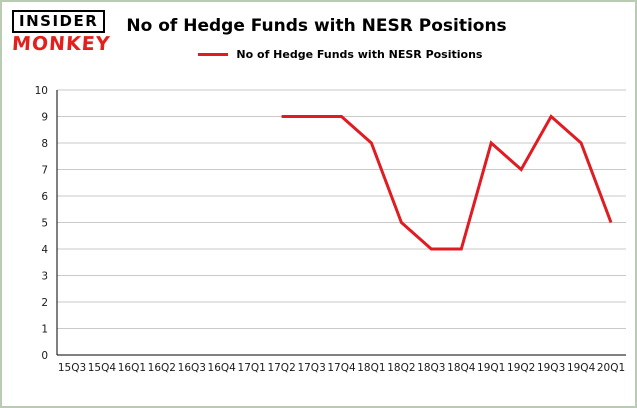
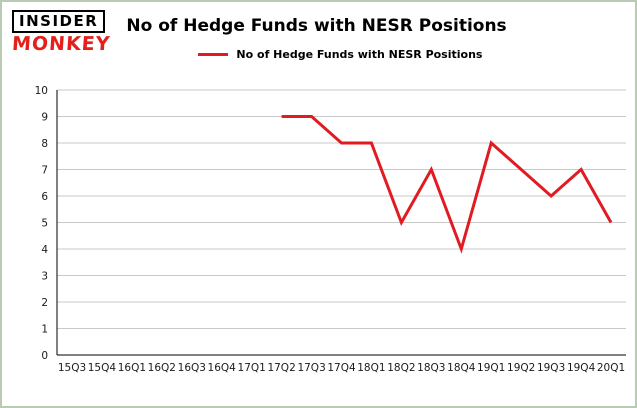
17Q4: 9 -> 8
18Q3: 4 -> 7
19Q3: 9 -> 6
19Q4: 8 -> 7
